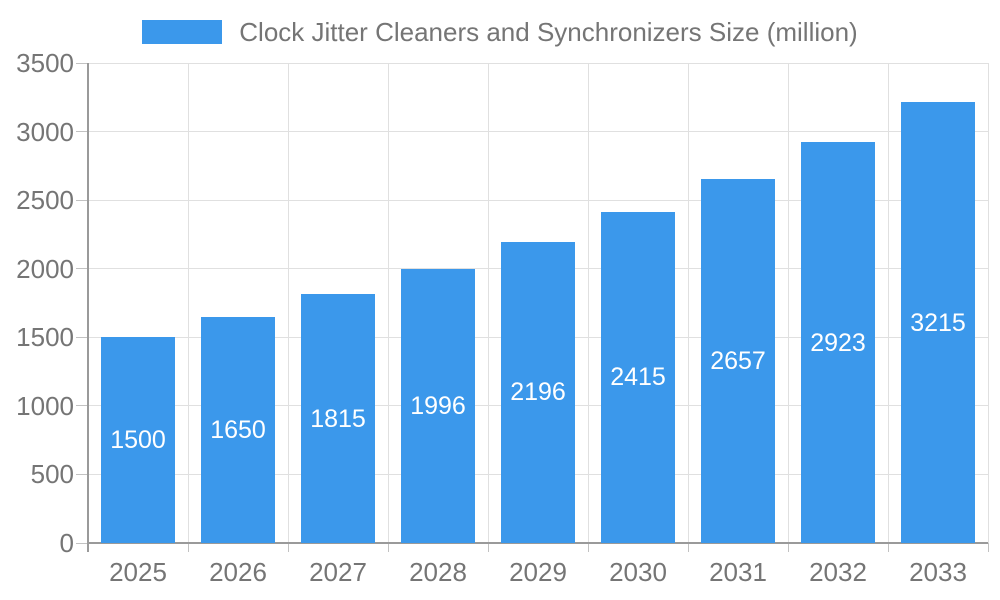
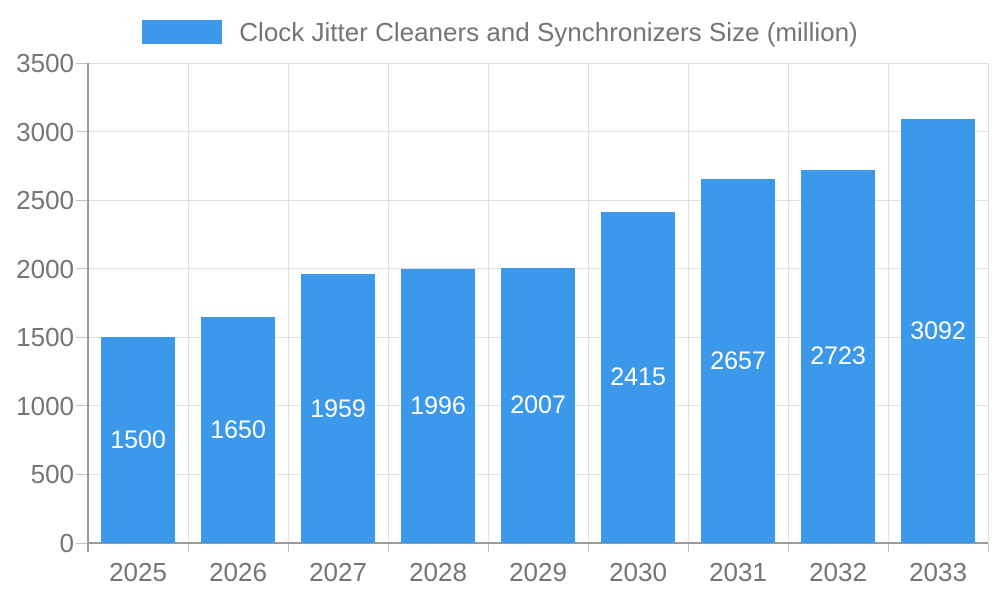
2027: 1815 -> 1959
2029: 2196 -> 2007
2032: 2923 -> 2723
2033: 3215 -> 3092
